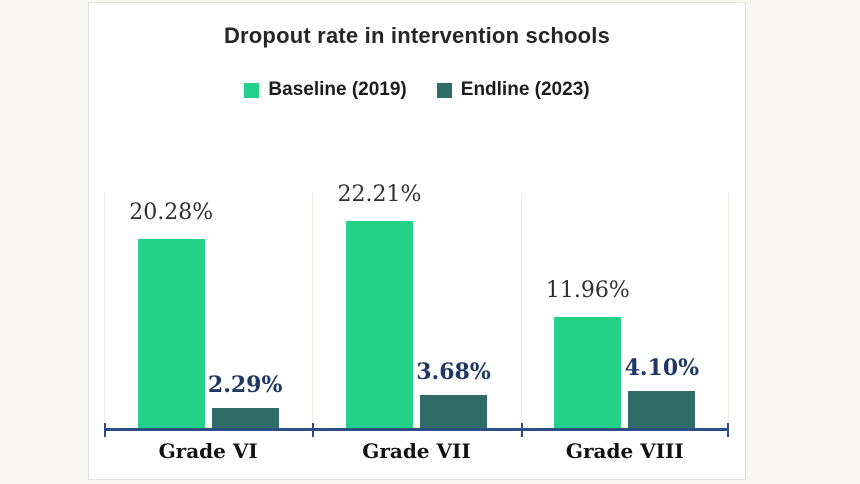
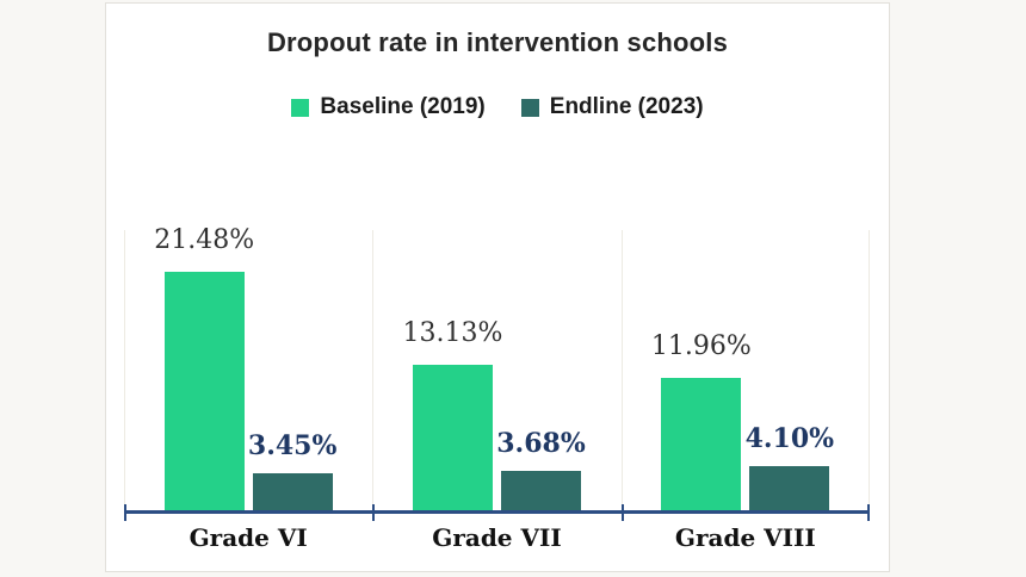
Baseline (2019)/Grade VI: 20.28% -> 21.48%
Endline (2023)/Grade VI: 2.29% -> 3.45%
Baseline (2019)/Grade VII: 22.21% -> 13.13%
